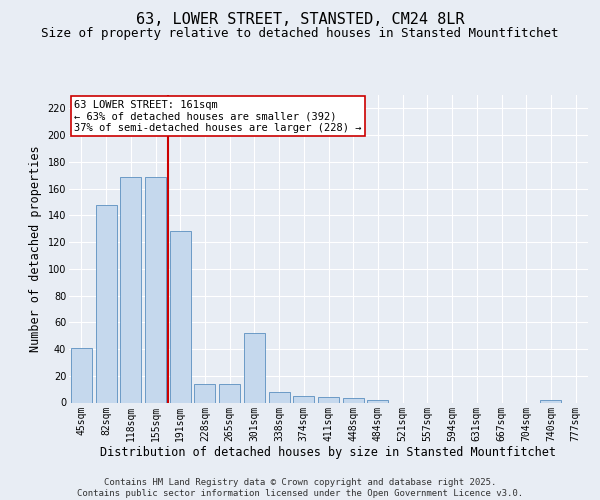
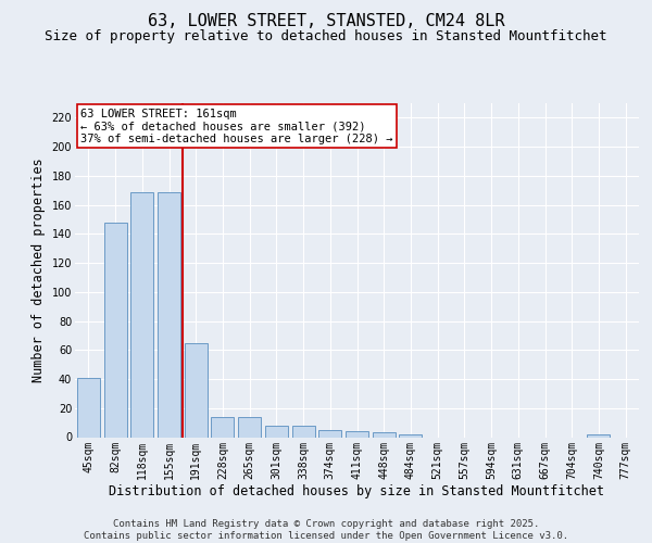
191sqm: 128 -> 65
301sqm: 52 -> 8
